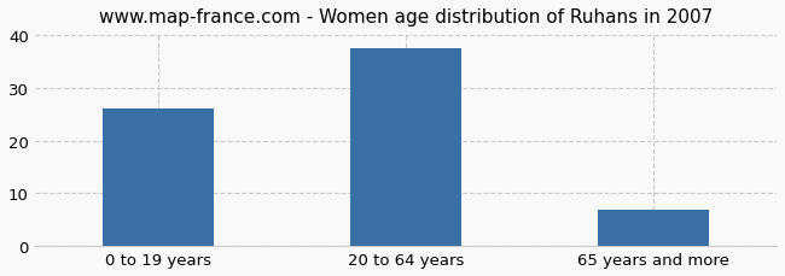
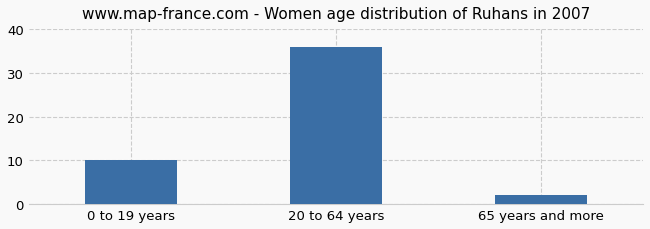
0 to 19 years: 26.0 -> 10.0
20 to 64 years: 37.5 -> 36.0
65 years and more: 7.0 -> 2.0
